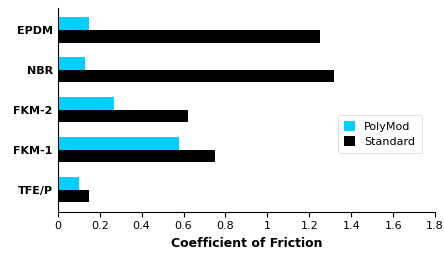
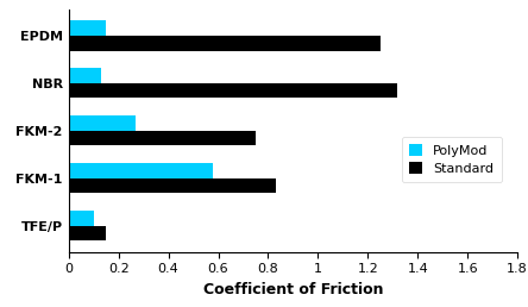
Standard/FKM-2: 0.62 -> 0.75
Standard/FKM-1: 0.75 -> 0.83
